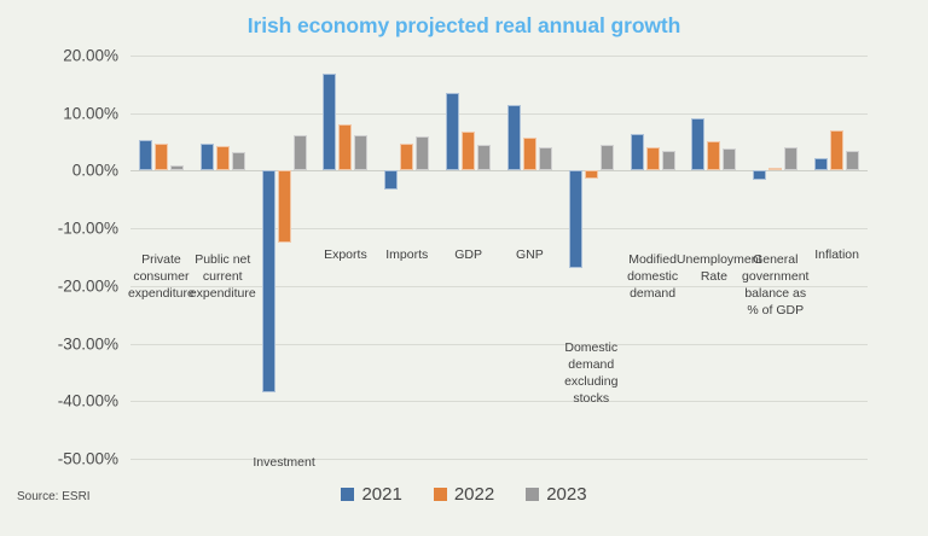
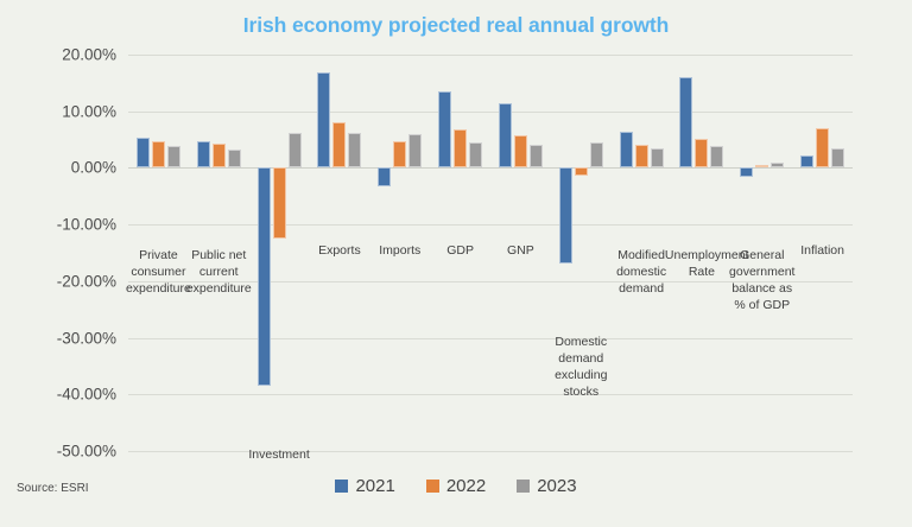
2023/Private consumer expenditure: 1% -> 4%
2021/Unemployment Rate: 9% -> 16%
2023/General government balance as % of GDP: 4% -> 1%
